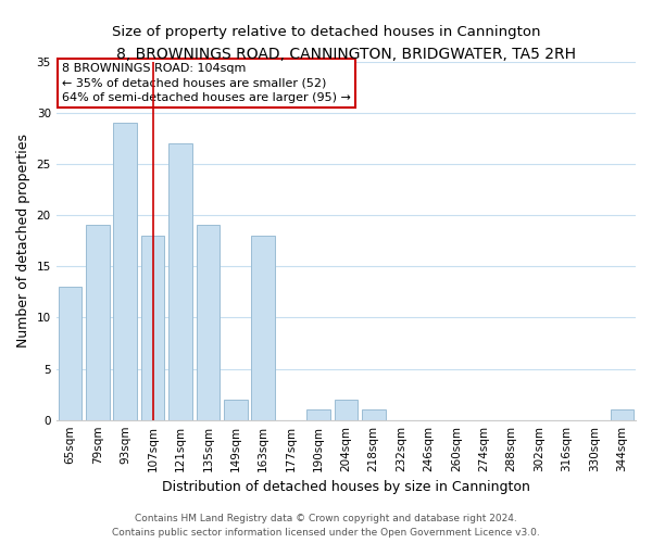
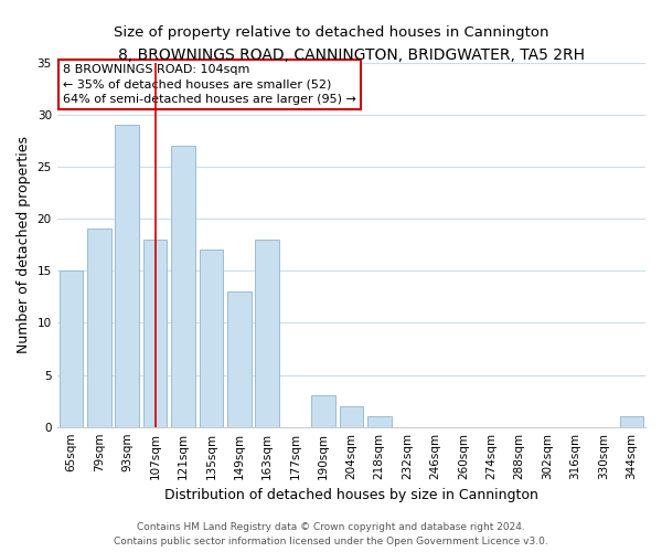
65sqm: 13 -> 15
135sqm: 19 -> 17
149sqm: 2 -> 13
190sqm: 1 -> 3
